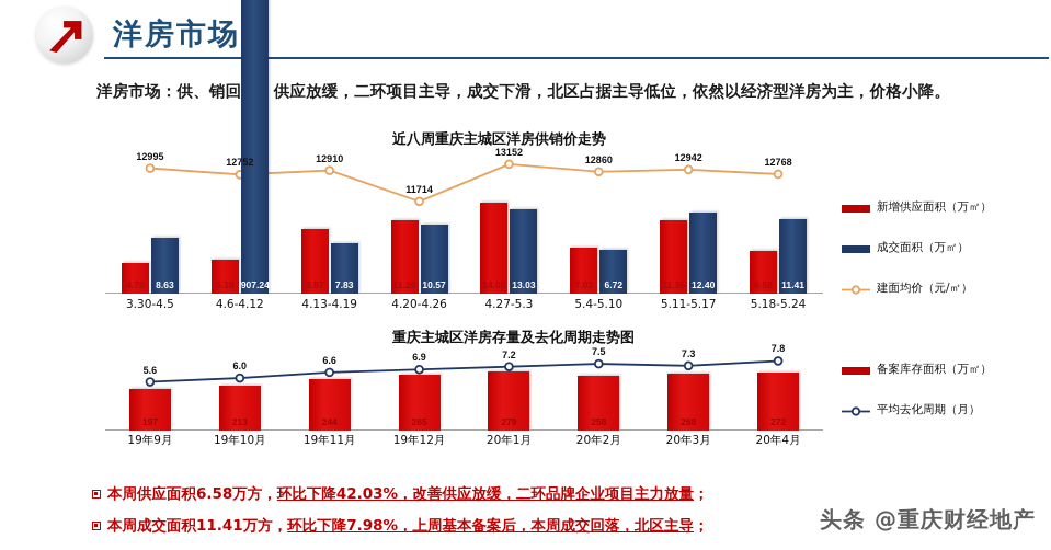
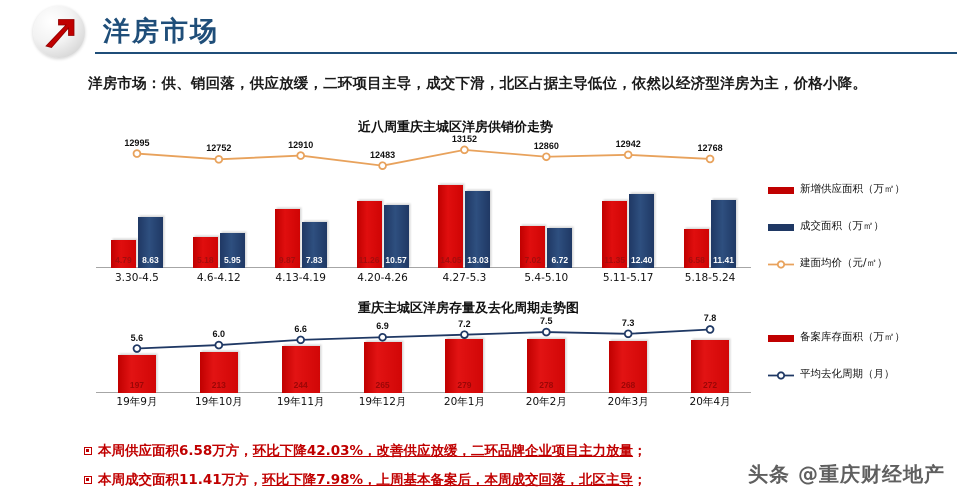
近八周重庆主城区洋房供销价走势/成交面积（万㎡）/4.6-4.12: 907.24 -> 5.95
近八周重庆主城区洋房供销价走势/建面均价（元/㎡）/4.20-4.26: 11714 -> 12483
重庆主城区洋房存量及去化周期走势图/备案库存面积（万㎡）/20年2月: 258 -> 278
